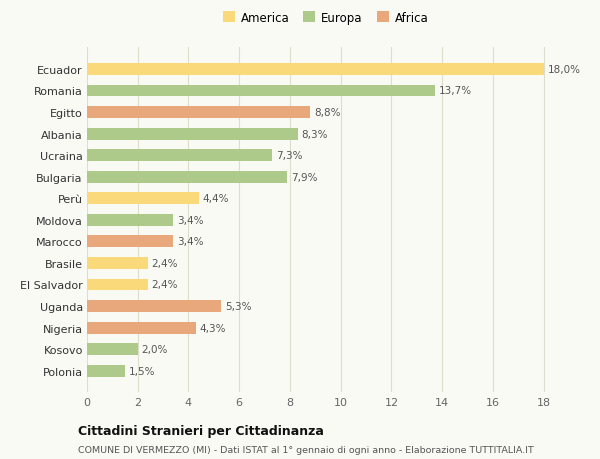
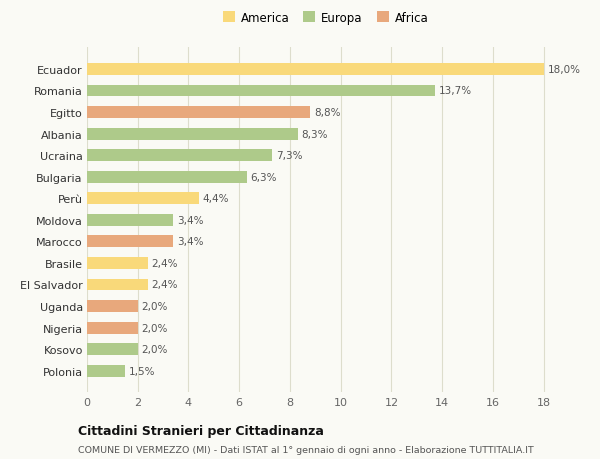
Bulgaria: 7,9% -> 6,3%
Uganda: 5,3% -> 2,0%
Nigeria: 4,3% -> 2,0%
